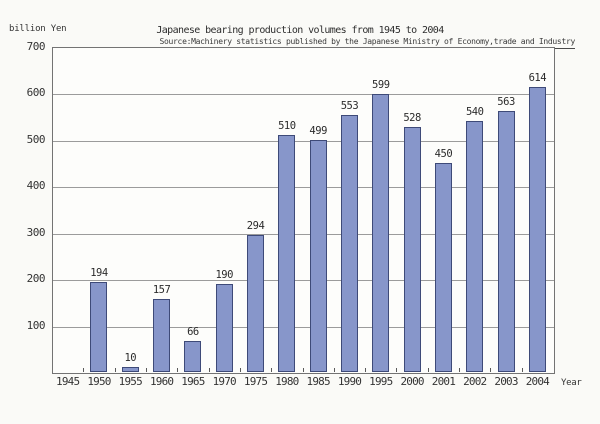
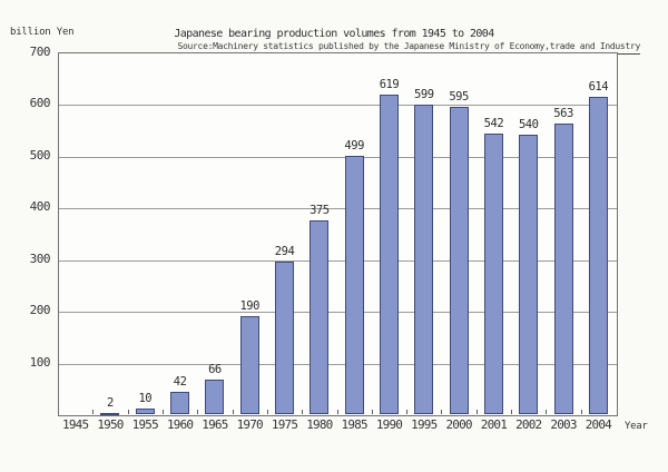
1950: 194 -> 2
1960: 157 -> 42
1980: 510 -> 375
1990: 553 -> 619
2000: 528 -> 595
2001: 450 -> 542
